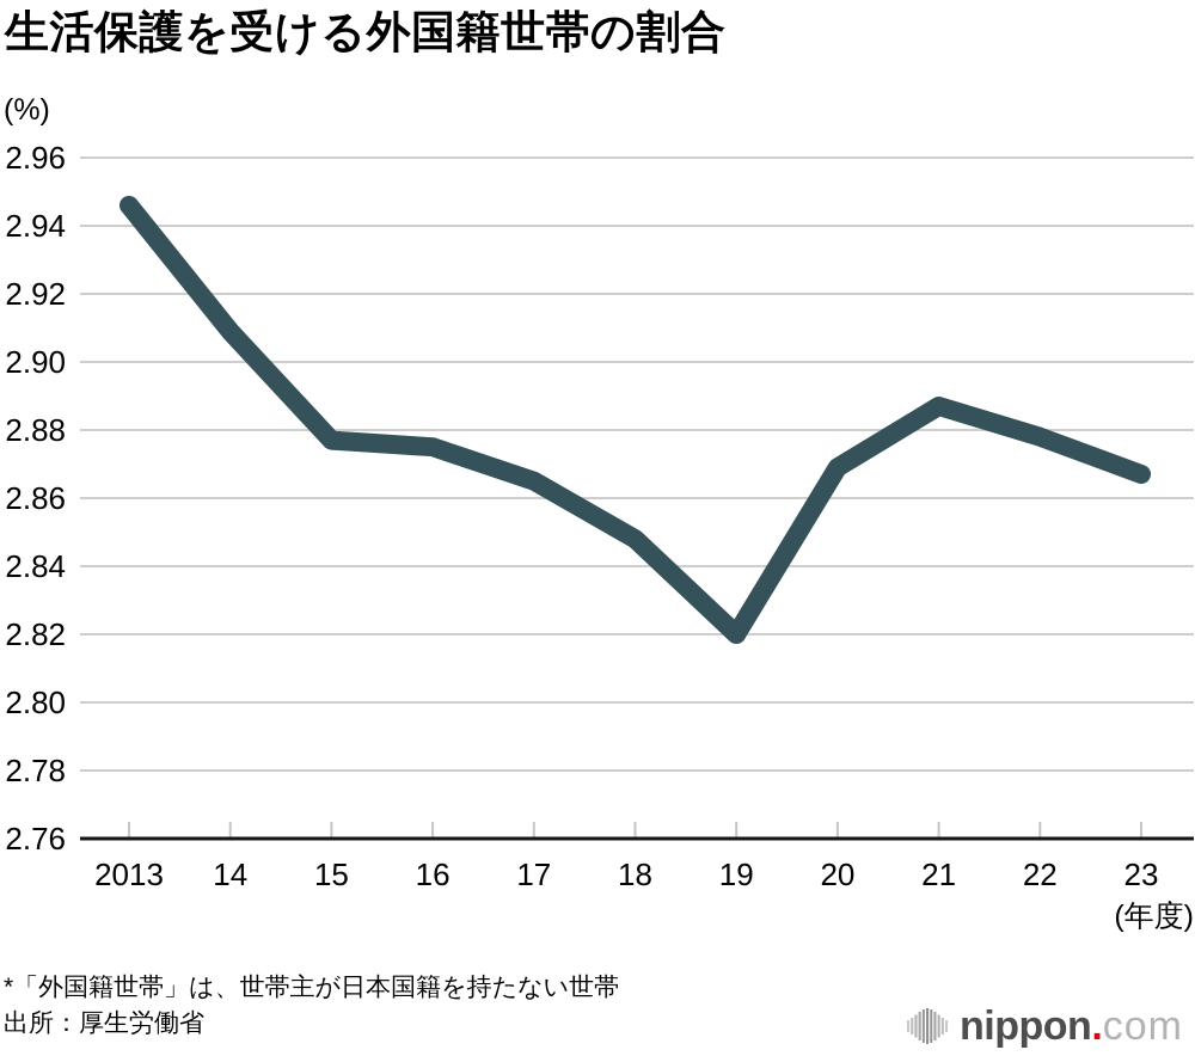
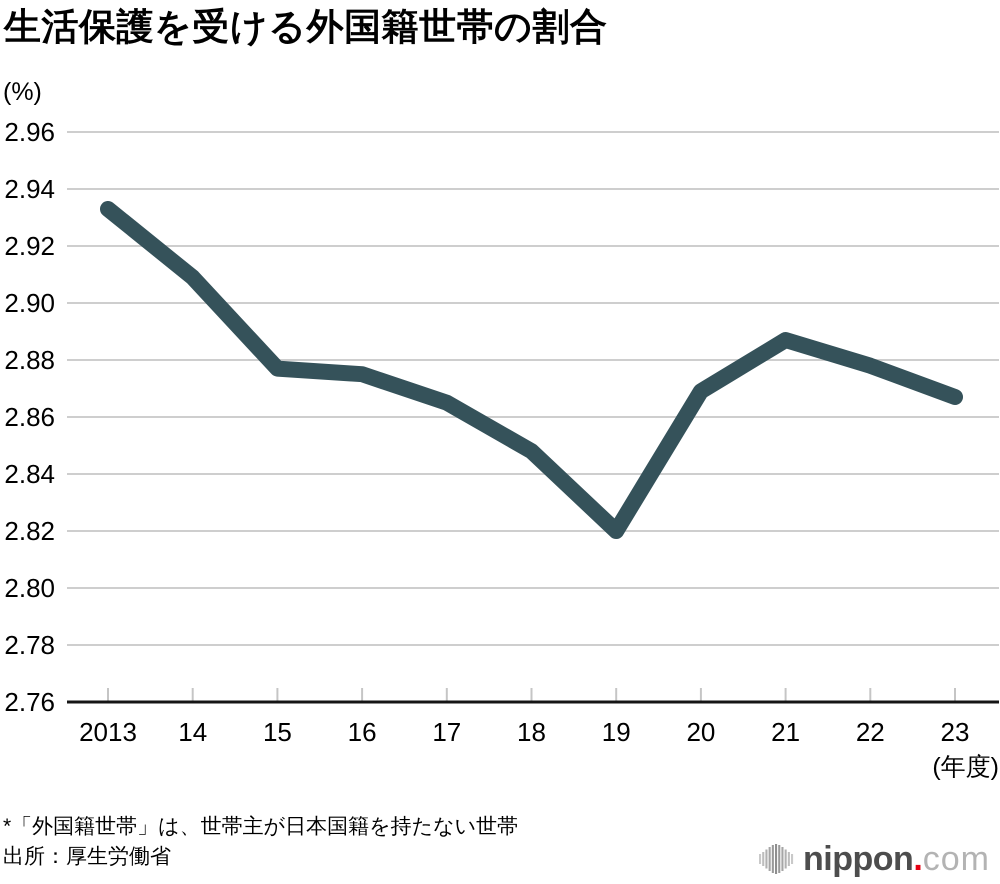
2013: 2.946 -> 2.933
